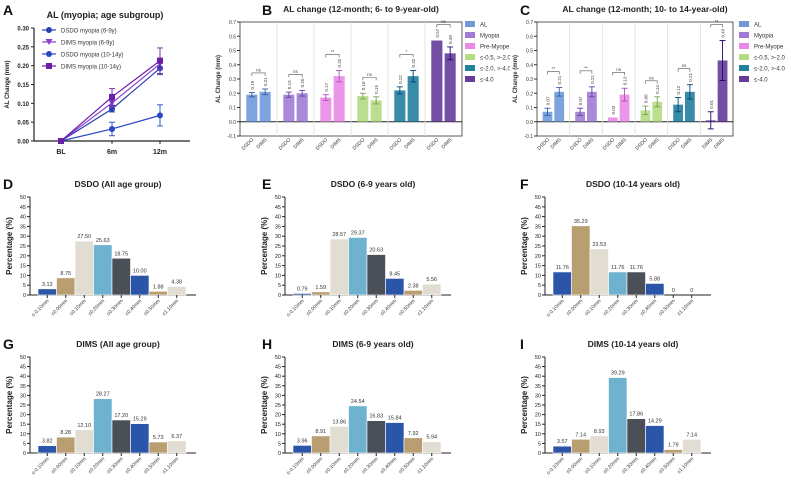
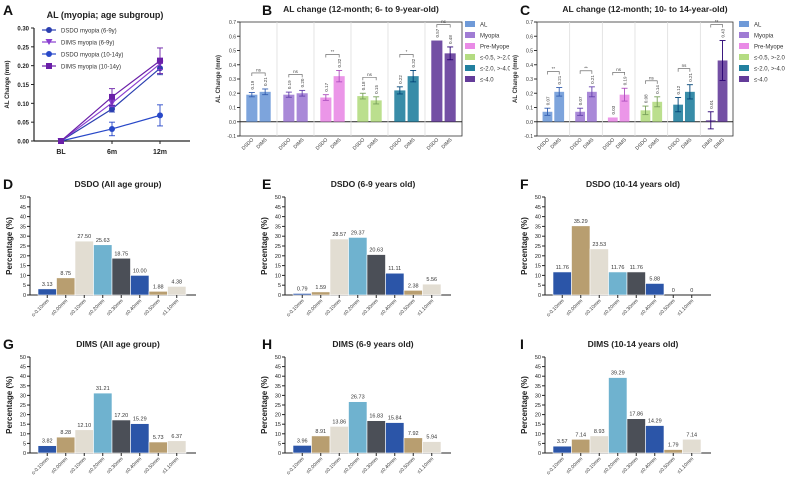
DSDO (6-9 years old)/≤0.40mm: 8.45 -> 11.11
DIMS (All age group)/≤0.20mm: 28.27 -> 31.21
DIMS (6-9 years old)/≤0.20mm: 24.54 -> 26.73
